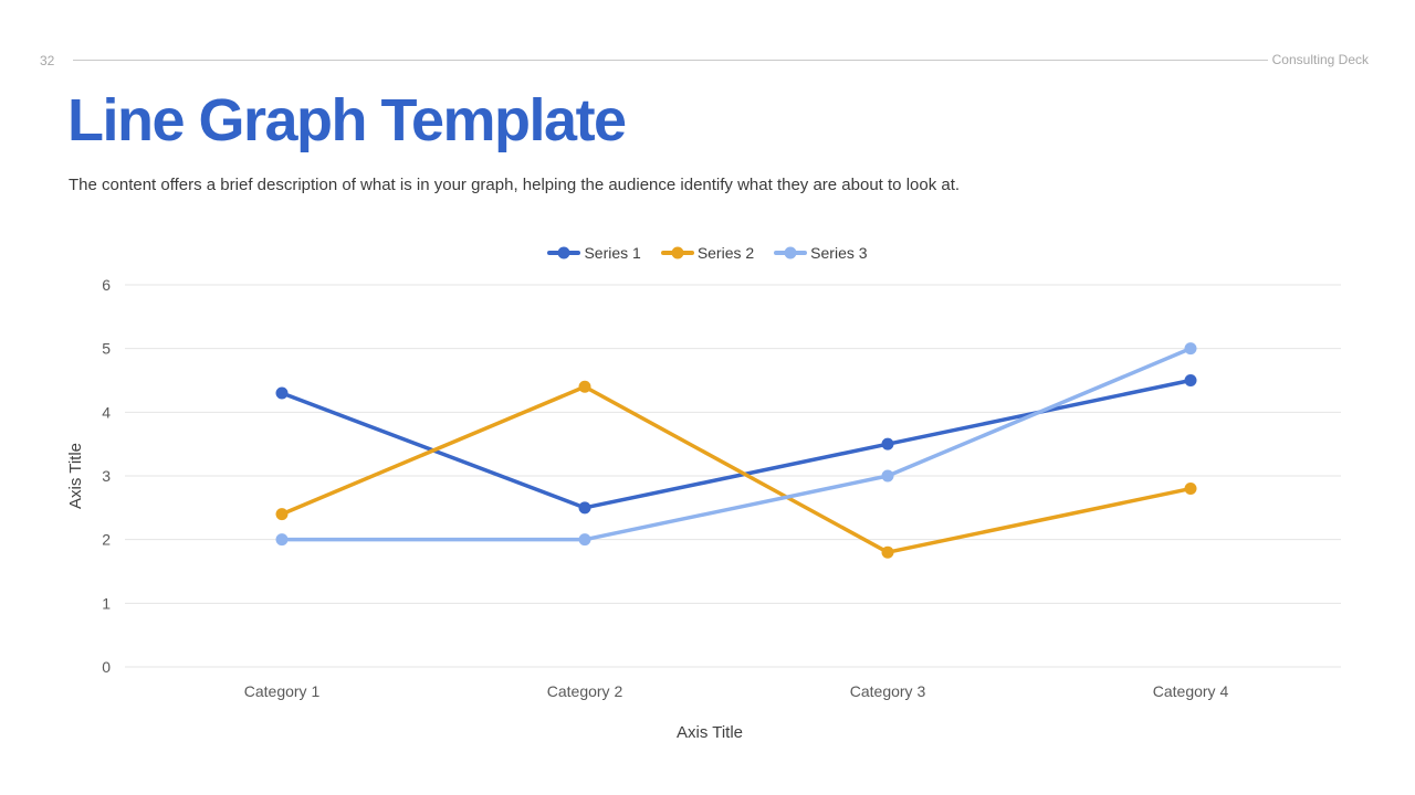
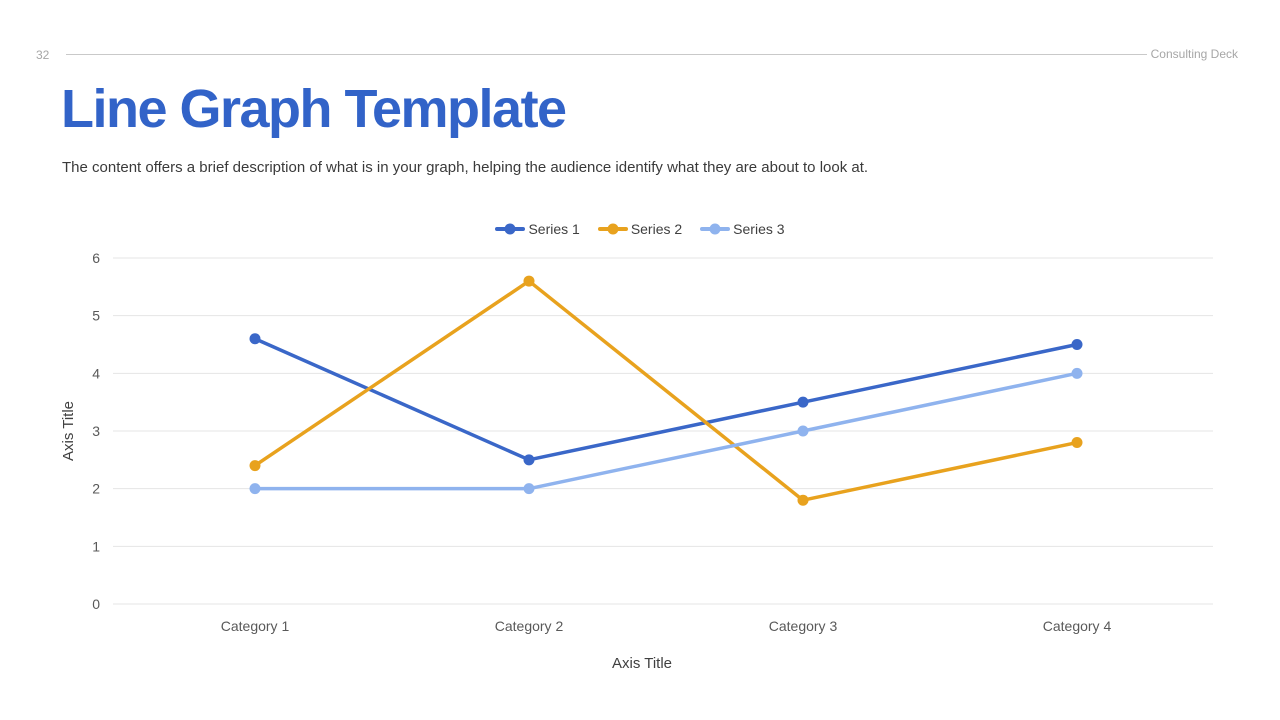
Series 1/Category 1: 4.3 -> 4.6
Series 2/Category 2: 4.4 -> 5.6
Series 3/Category 4: 5 -> 4
